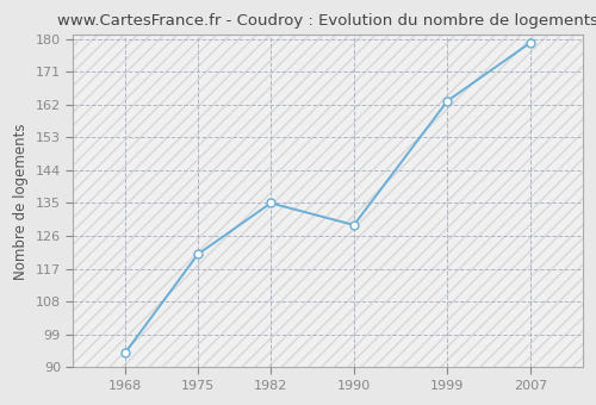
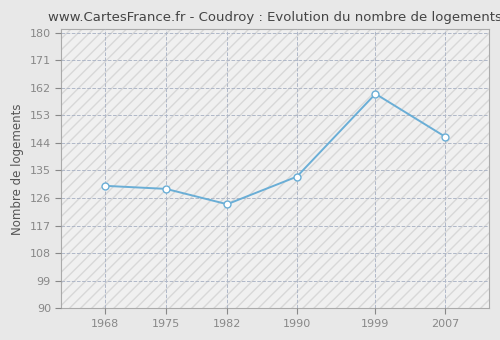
1968: 94 -> 130
1975: 121 -> 129
1982: 135 -> 124
1990: 129 -> 133
1999: 163 -> 160
2007: 179 -> 146
